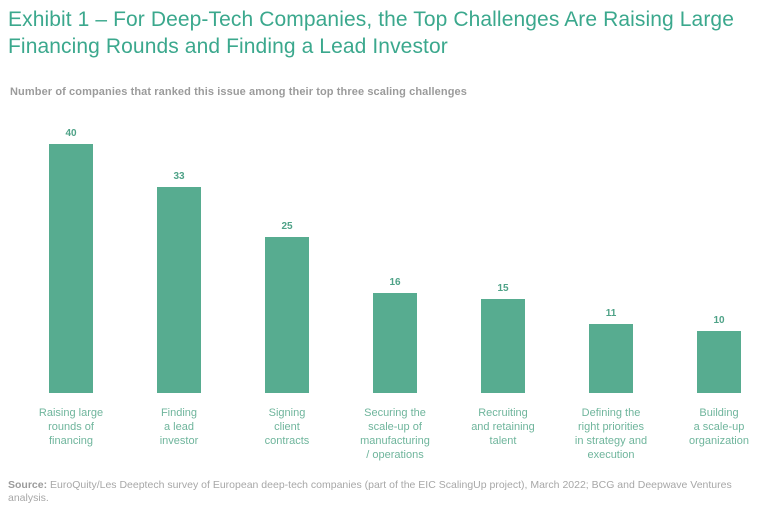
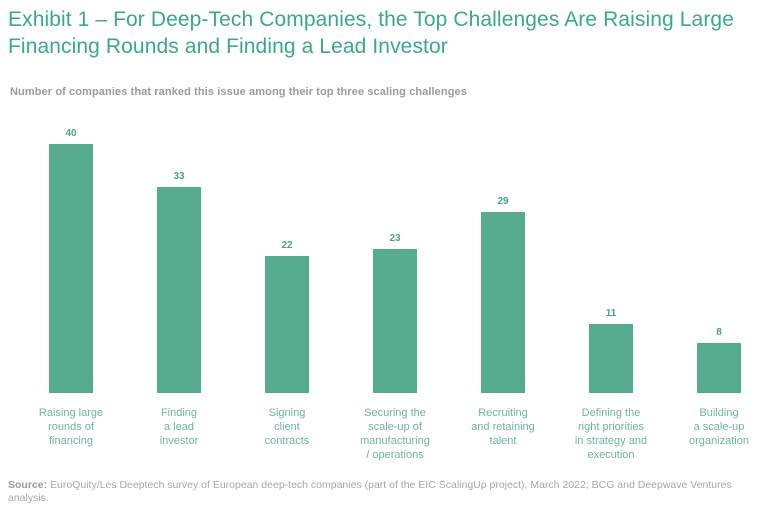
Signing client contracts: 25 -> 22
Securing the scale-up of manufacturing / operations: 16 -> 23
Recruiting and retaining talent: 15 -> 29
Building a scale-up organization: 10 -> 8
